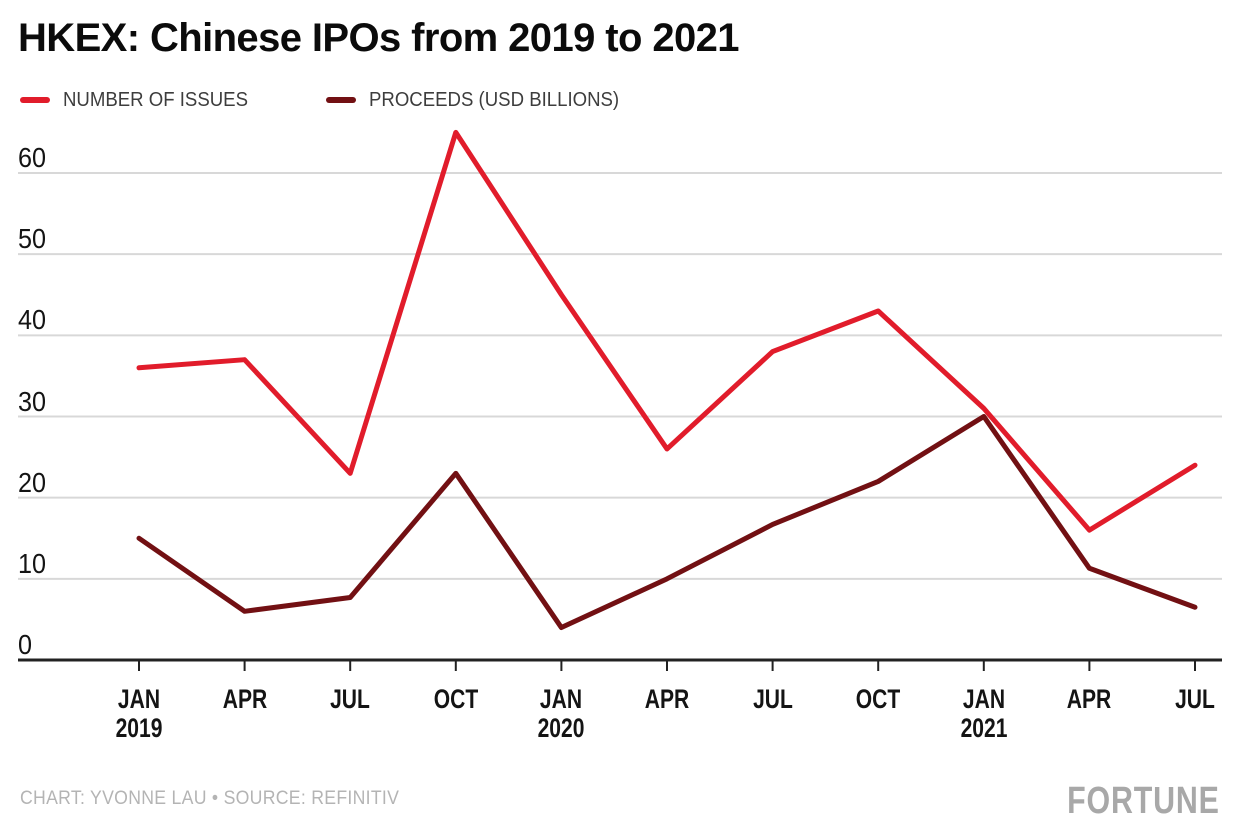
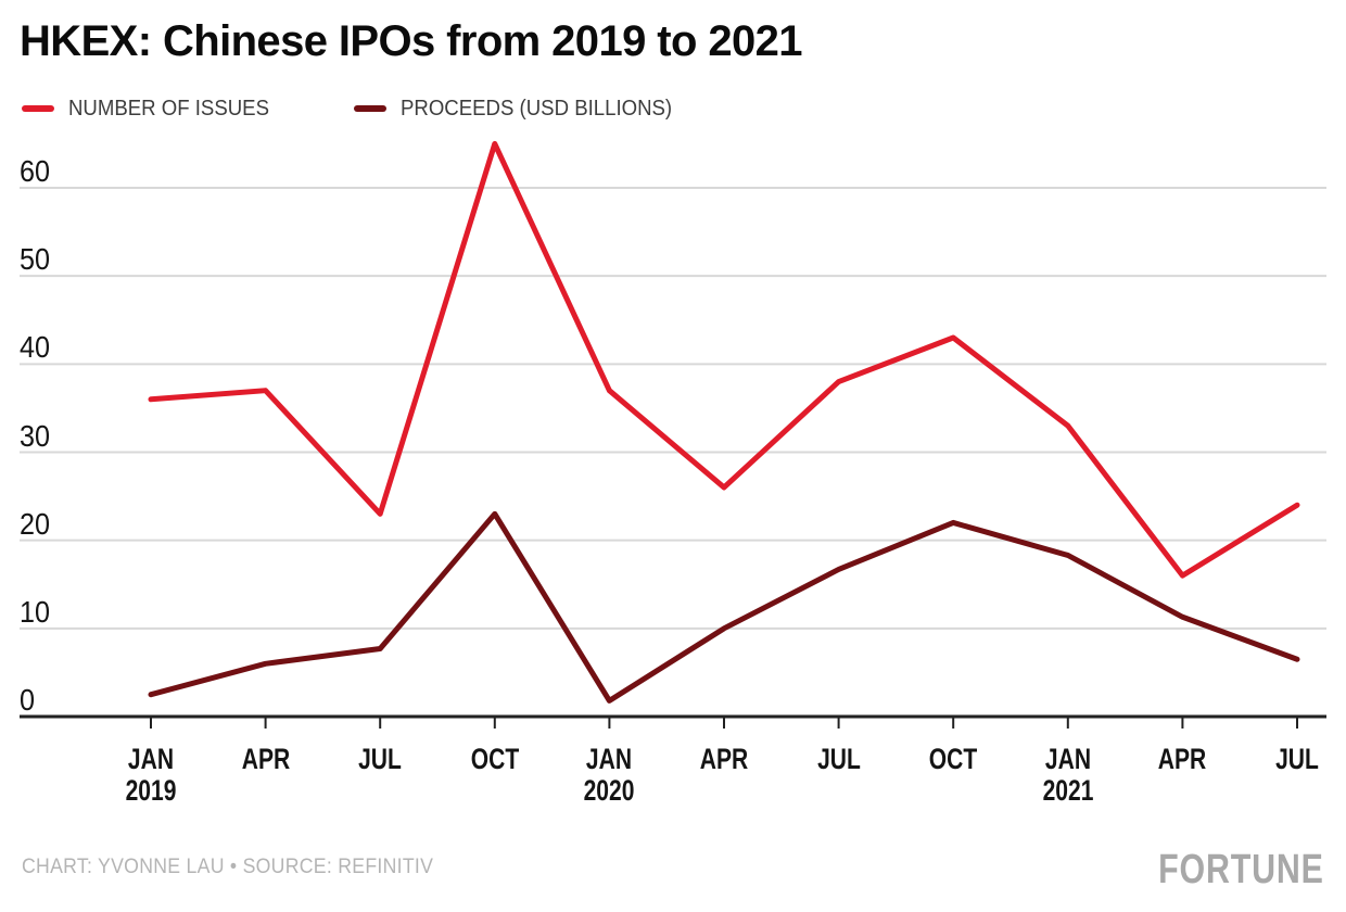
PROCEEDS (USD BILLIONS)/JAN 2019: 15 -> 2
NUMBER OF ISSUES/JAN 2020: 45 -> 37
PROCEEDS (USD BILLIONS)/JAN 2020: 4 -> 2
NUMBER OF ISSUES/JAN 2021: 31 -> 33
PROCEEDS (USD BILLIONS)/JAN 2021: 30 -> 18
